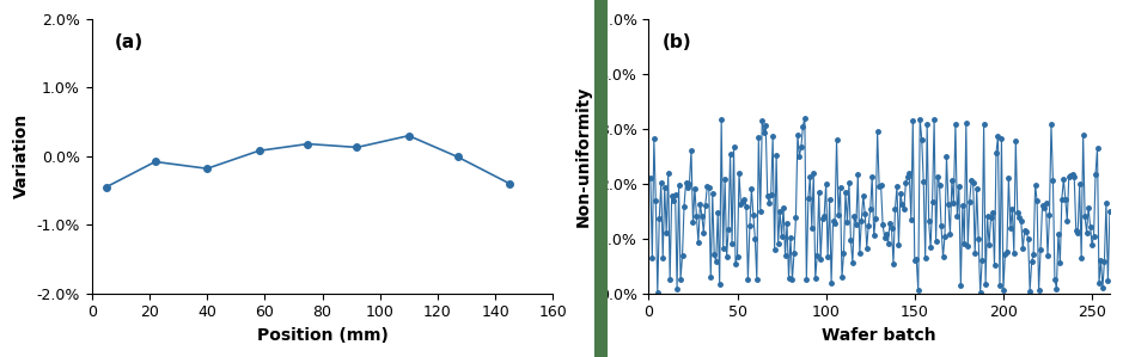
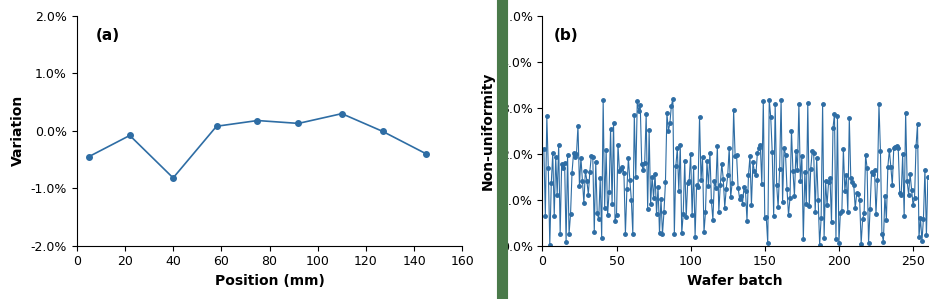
40: -0.18% -> -0.82%
